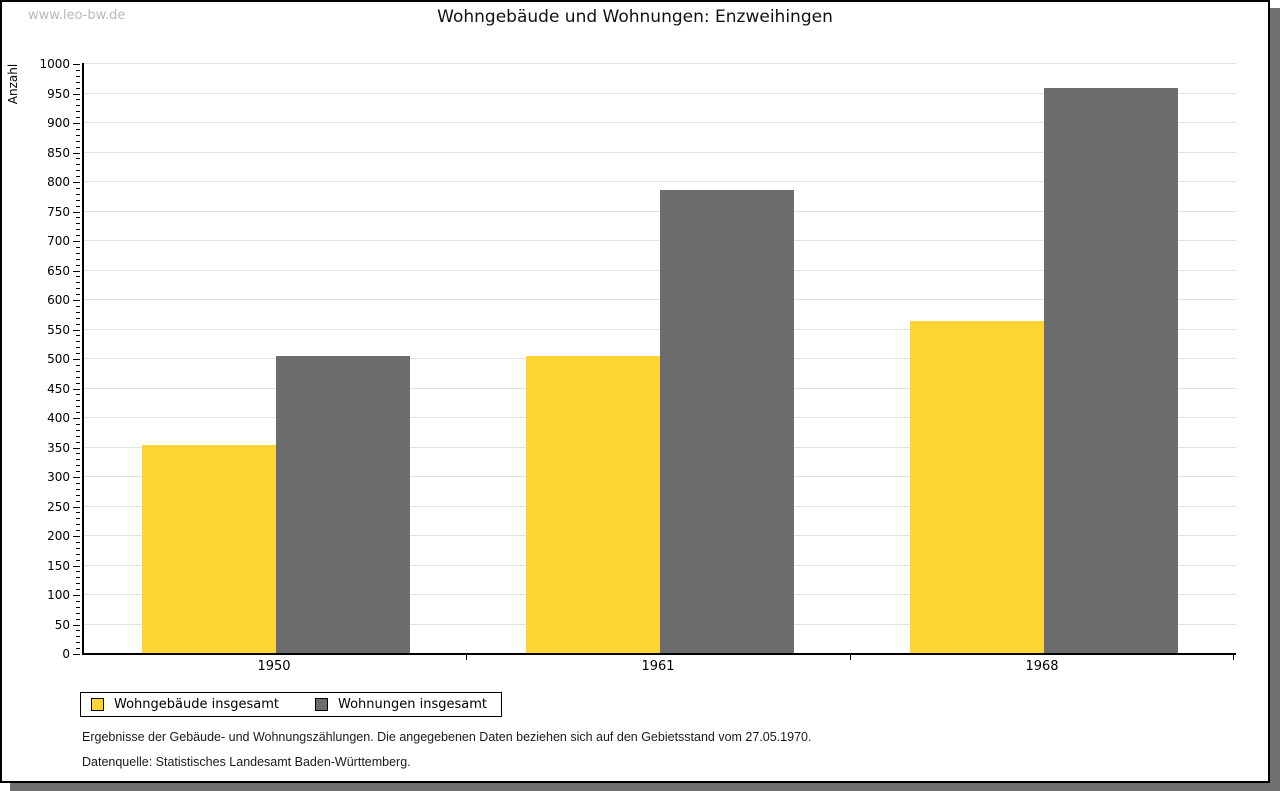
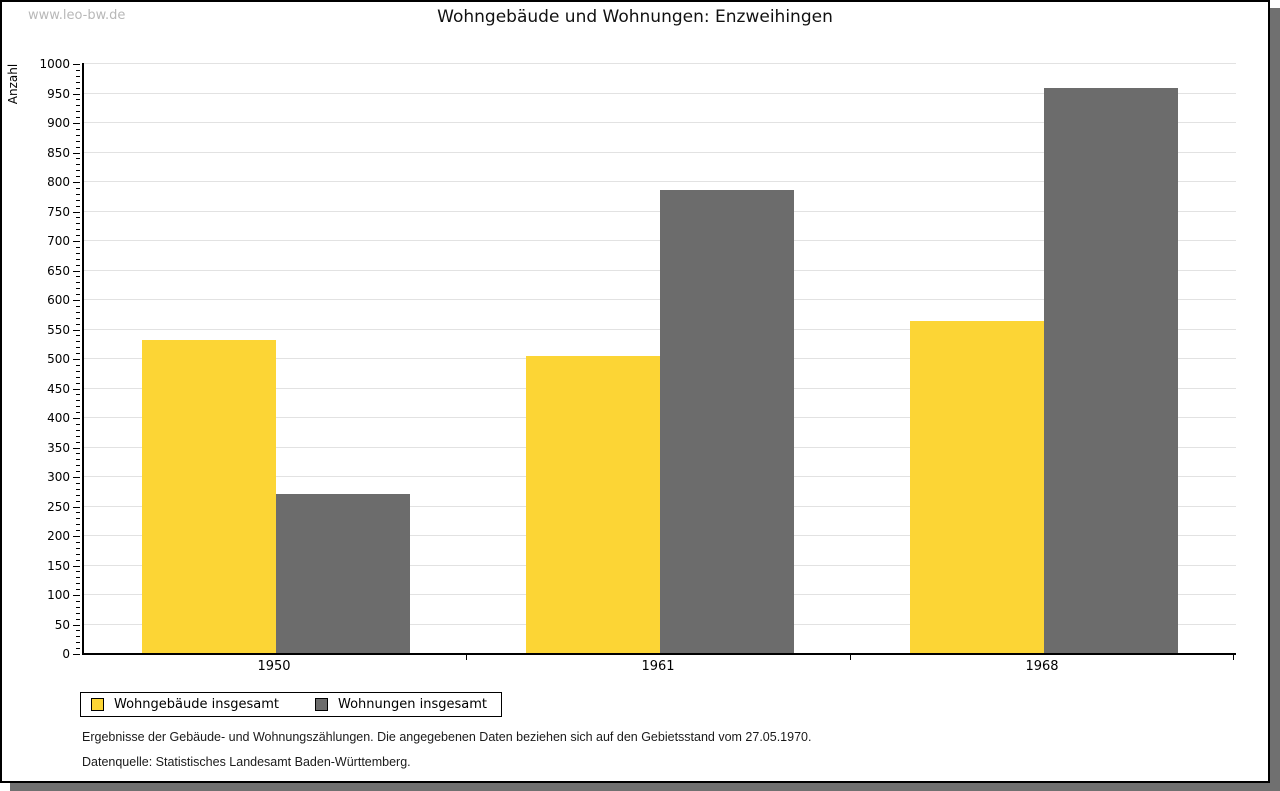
Wohngebäude insgesamt/1950: 350 -> 530
Wohnungen insgesamt/1950: 500 -> 270
